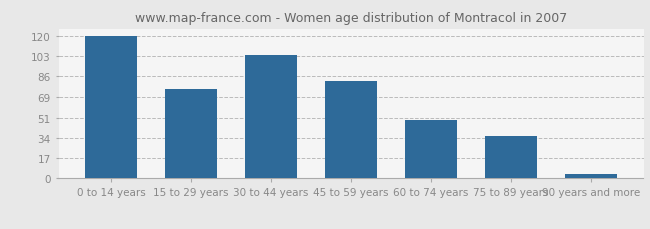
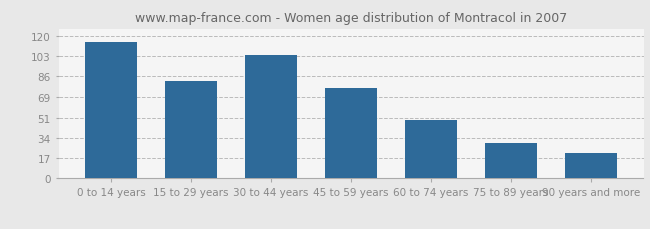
0 to 14 years: 120 -> 115
15 to 29 years: 75 -> 82
45 to 59 years: 82 -> 76
75 to 89 years: 36 -> 30
90 years and more: 4 -> 21
